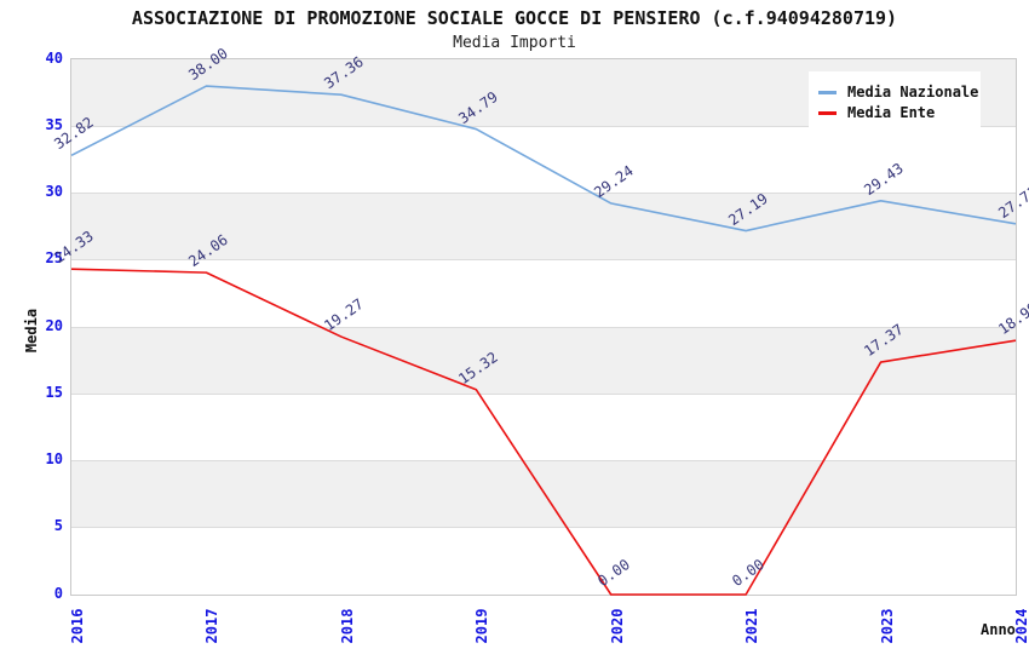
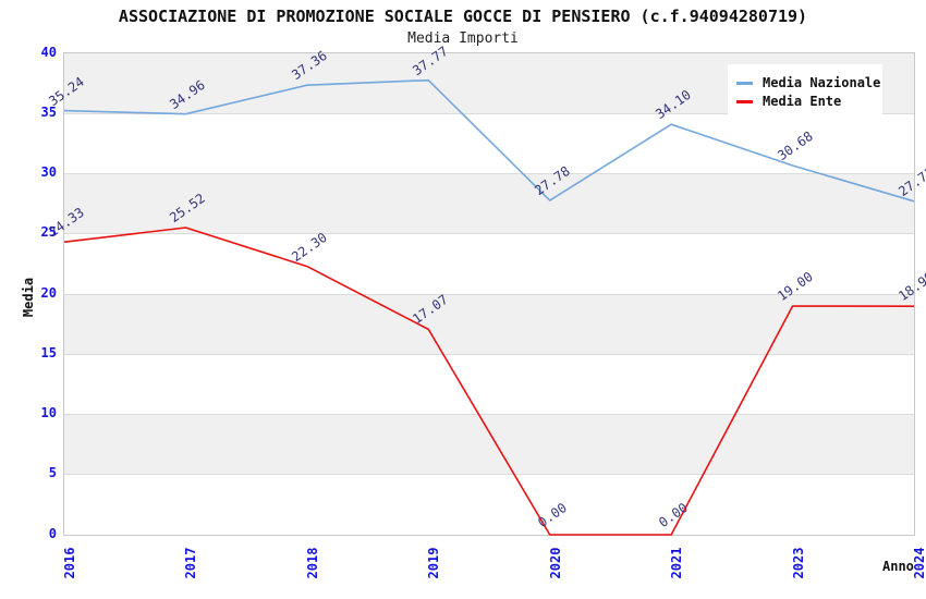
Media Nazionale/2016: 32.82 -> 35.24
Media Nazionale/2017: 38.00 -> 34.96
Media Ente/2017: 24.06 -> 25.52
Media Ente/2018: 19.27 -> 22.30
Media Nazionale/2019: 34.79 -> 37.77
Media Ente/2019: 15.32 -> 17.07
Media Nazionale/2020: 29.24 -> 27.78
Media Nazionale/2021: 27.19 -> 34.10
Media Nazionale/2023: 29.43 -> 30.68
Media Ente/2023: 17.37 -> 19.00
